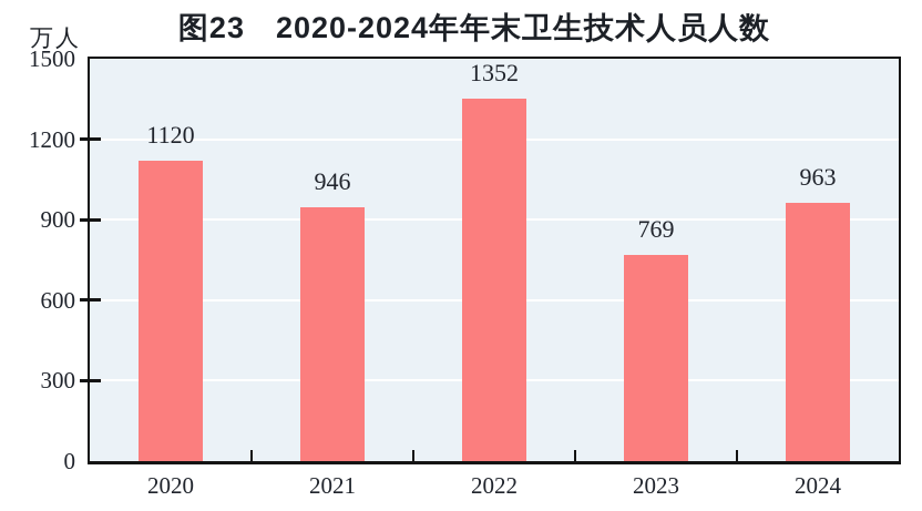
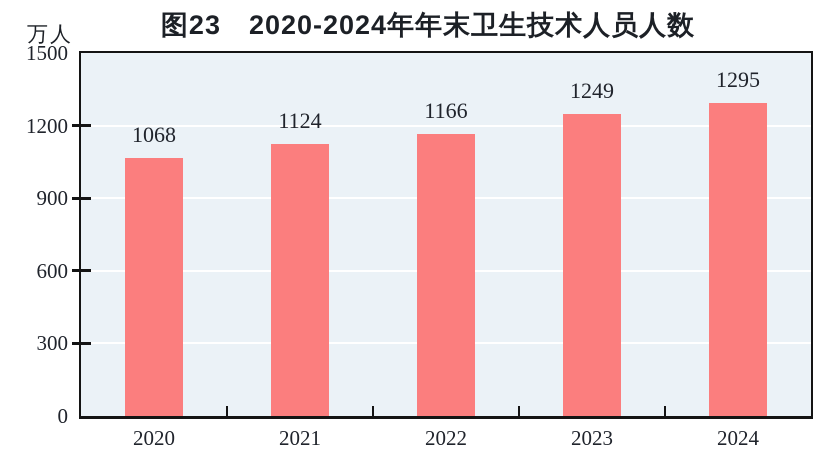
2020: 1120 -> 1068
2021: 946 -> 1124
2022: 1352 -> 1166
2023: 769 -> 1249
2024: 963 -> 1295
